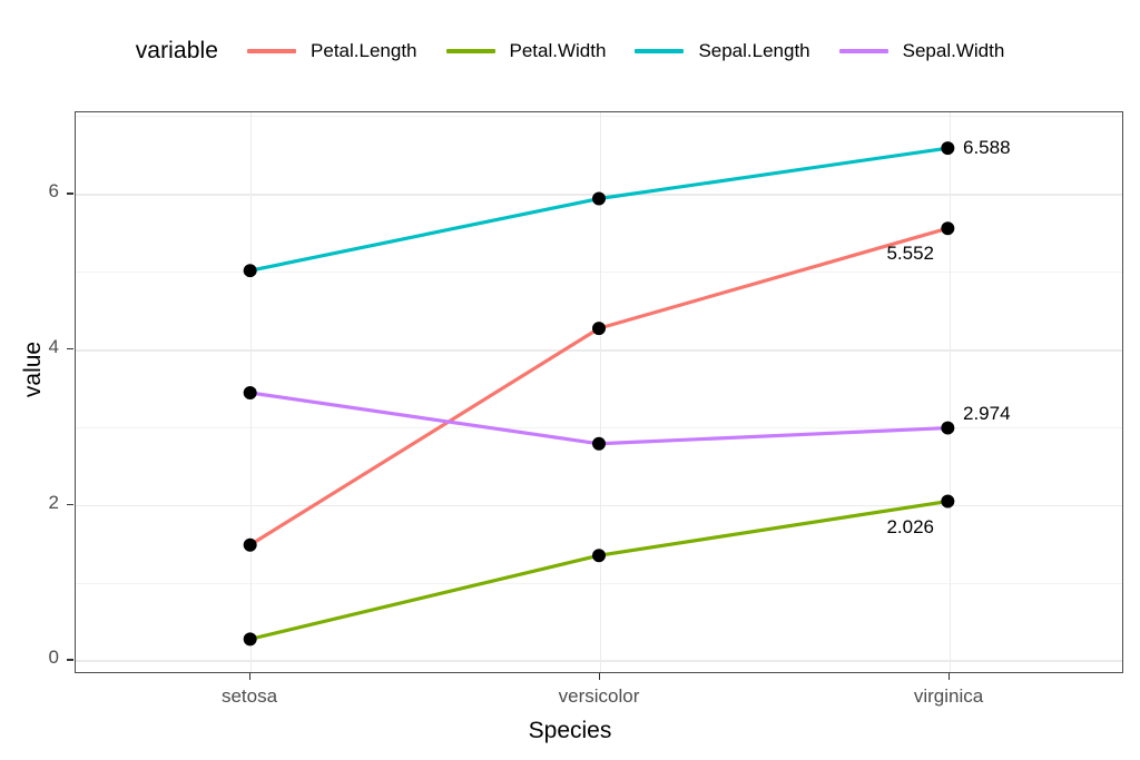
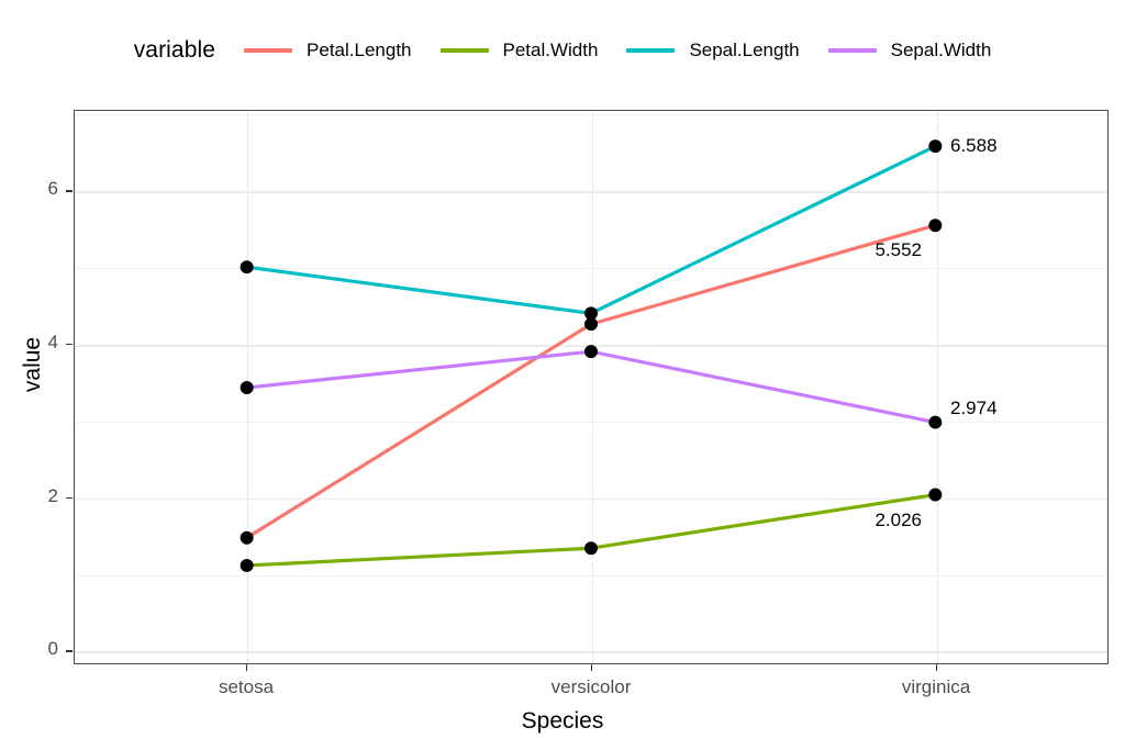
Petal.Width/setosa: 0.2 -> 1.1
Sepal.Length/versicolor: 5.9 -> 4.4
Sepal.Width/versicolor: 2.8 -> 3.9
